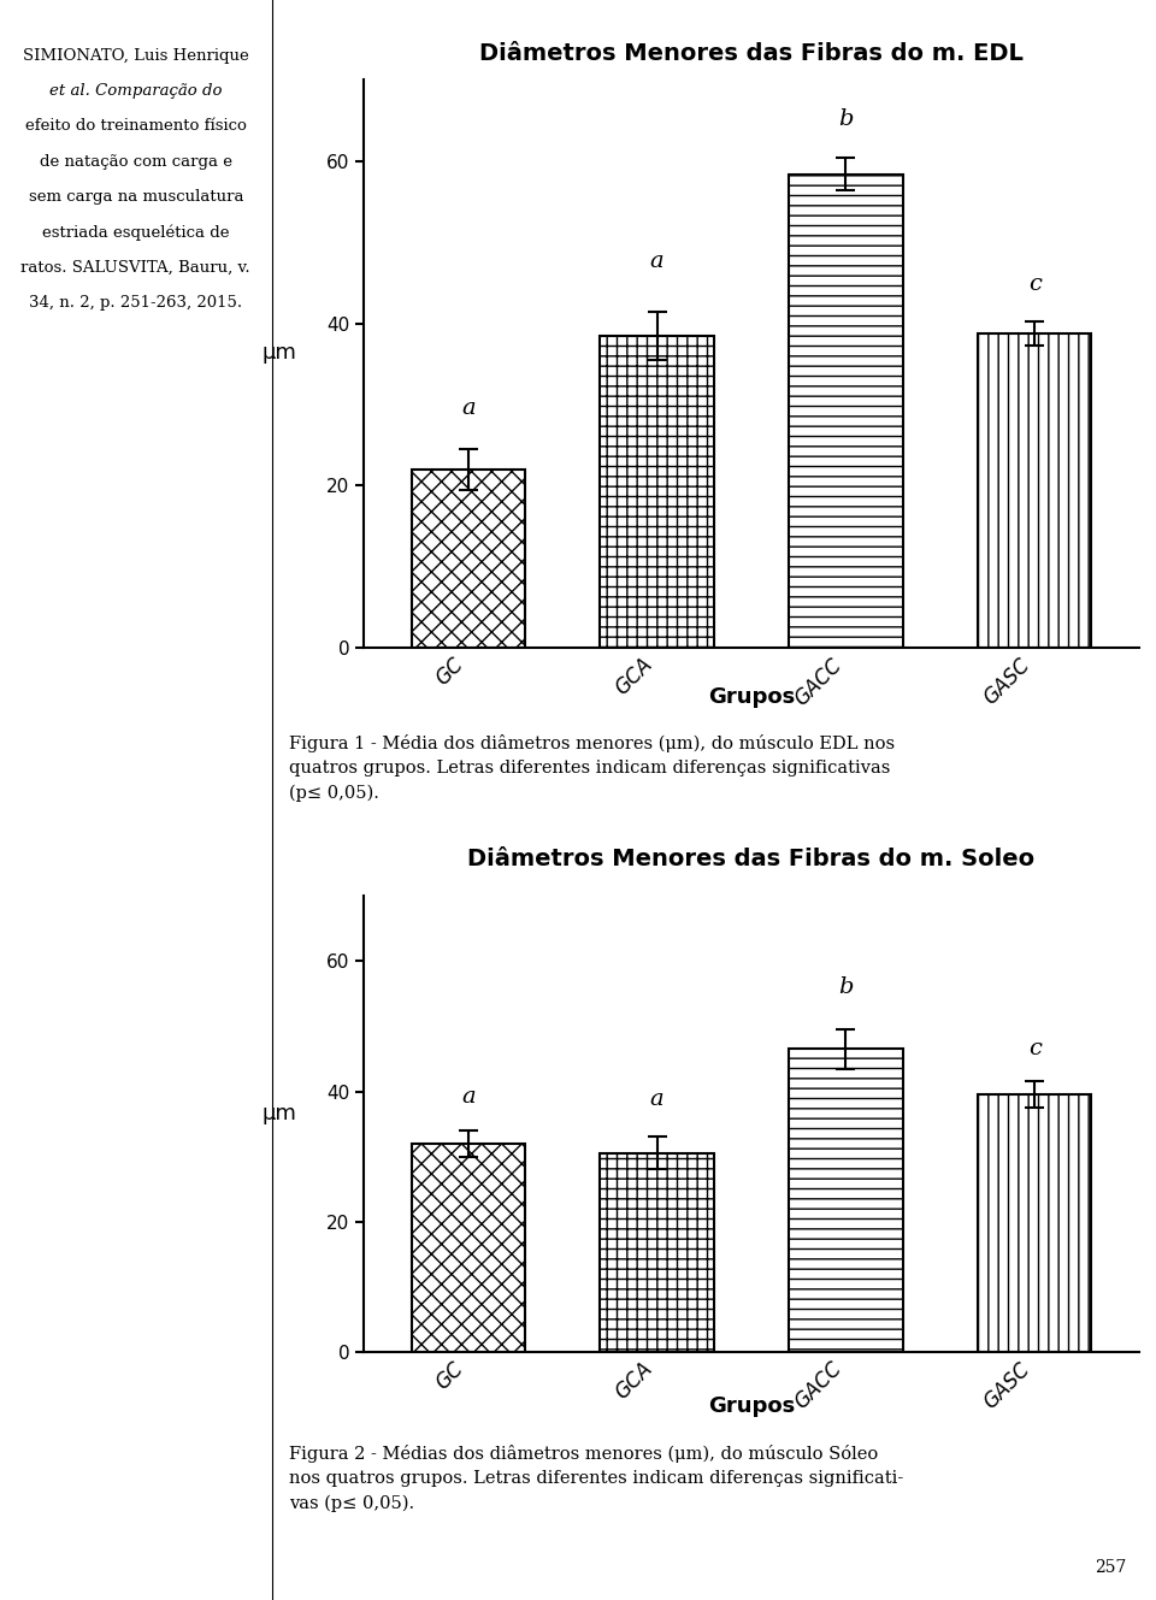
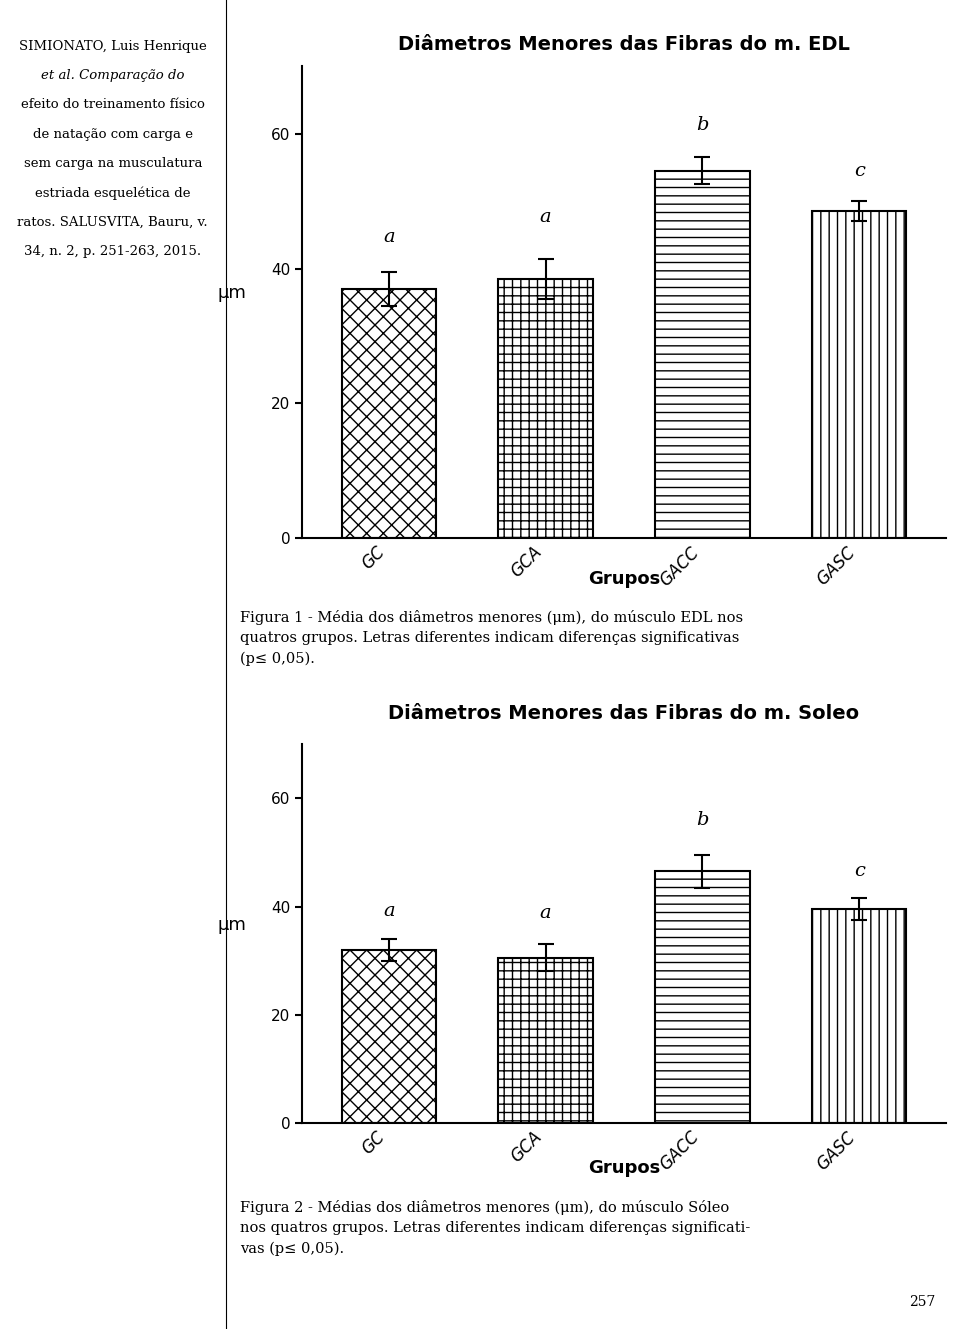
Diâmetros Menores das Fibras do m. EDL/GC: 22.0 -> 37.0
Diâmetros Menores das Fibras do m. EDL/GACC: 58.4 -> 54.5
Diâmetros Menores das Fibras do m. EDL/GASC: 38.8 -> 48.5
